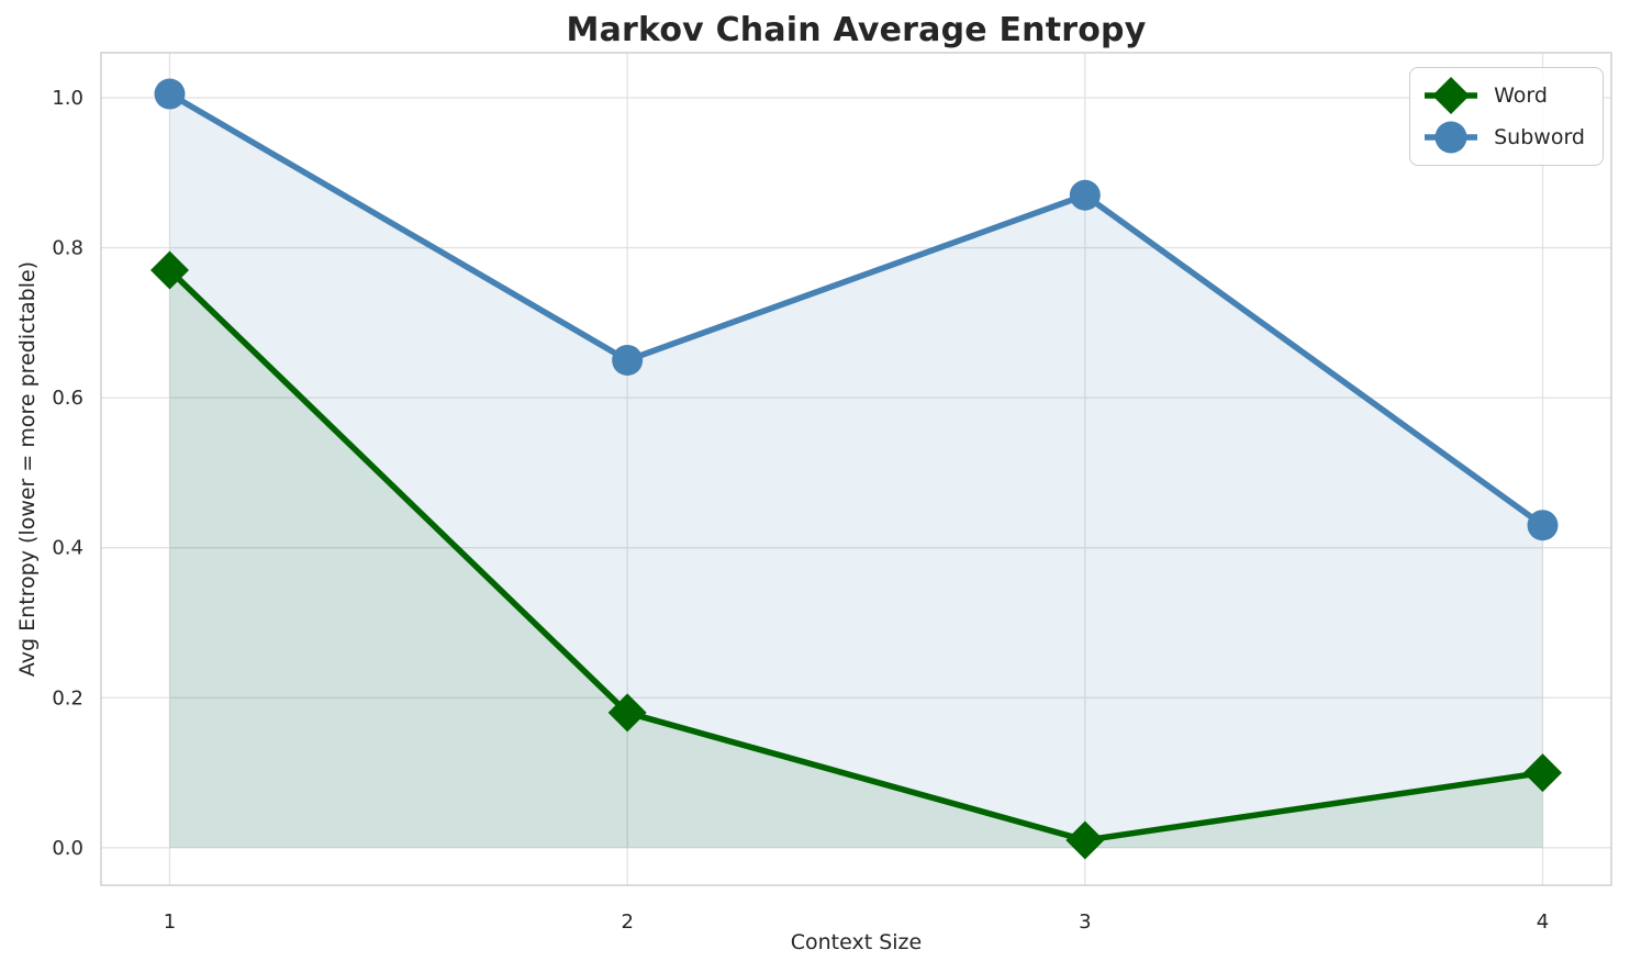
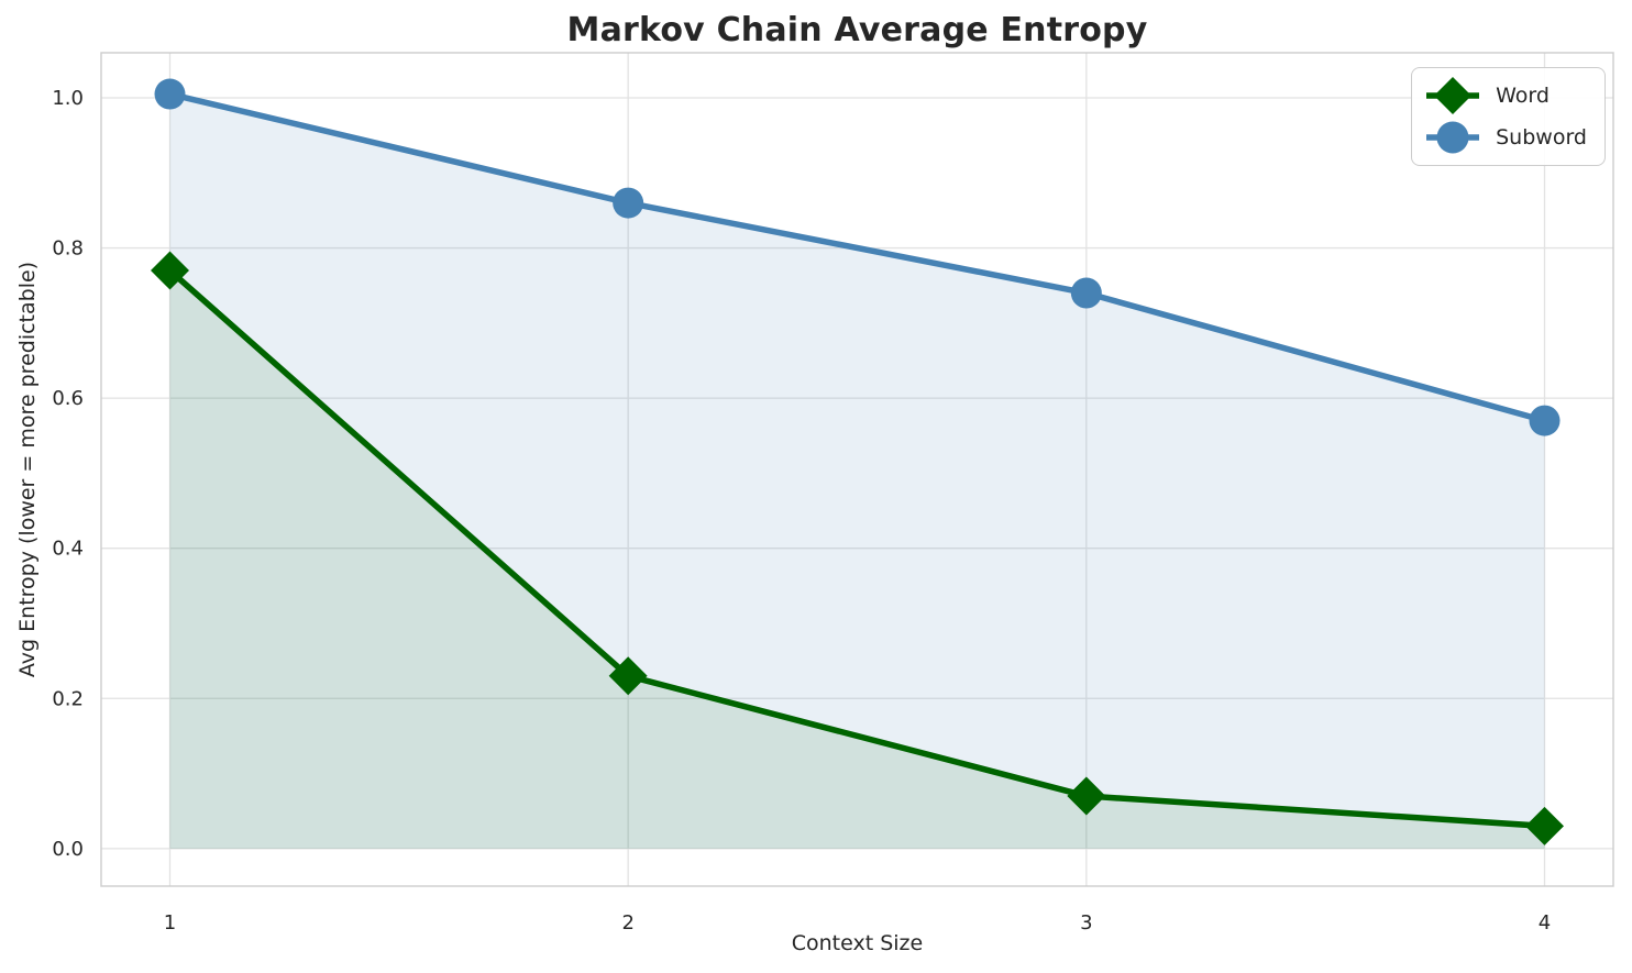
Word/2: 0.18 -> 0.23
Subword/2: 0.65 -> 0.86
Word/3: 0.01 -> 0.07
Subword/3: 0.87 -> 0.74
Word/4: 0.10 -> 0.03
Subword/4: 0.43 -> 0.57
